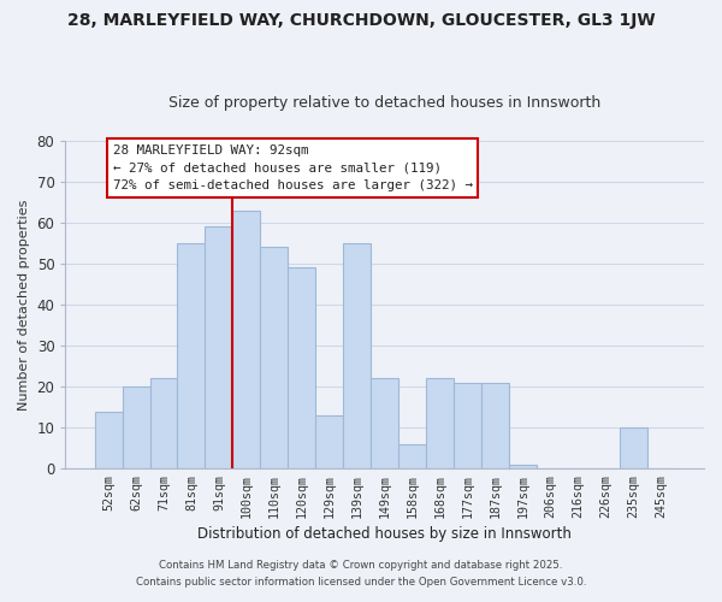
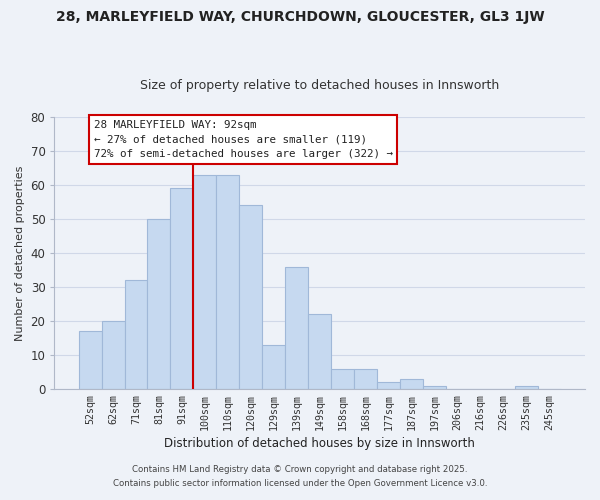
52sqm: 14 -> 17
71sqm: 22 -> 32
81sqm: 55 -> 50
110sqm: 54 -> 63
120sqm: 49 -> 54
139sqm: 55 -> 36
168sqm: 22 -> 6
177sqm: 21 -> 2
187sqm: 21 -> 3
235sqm: 10 -> 1
